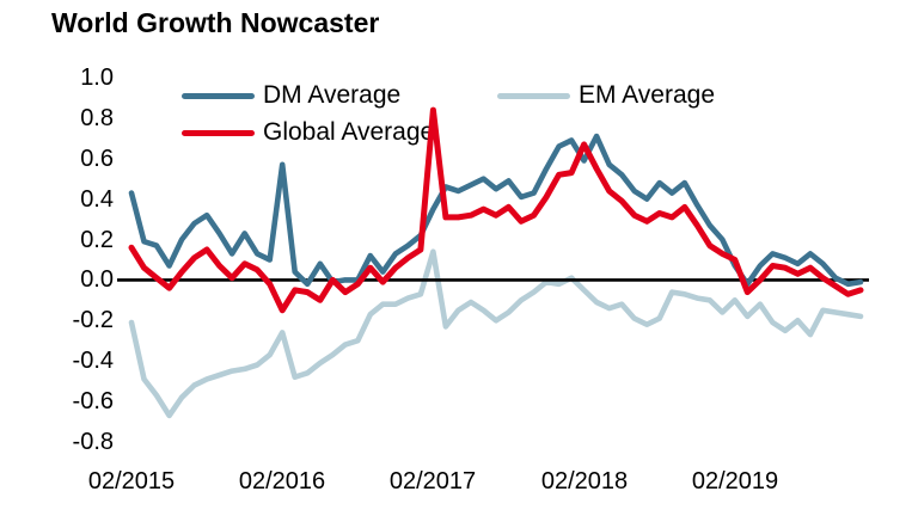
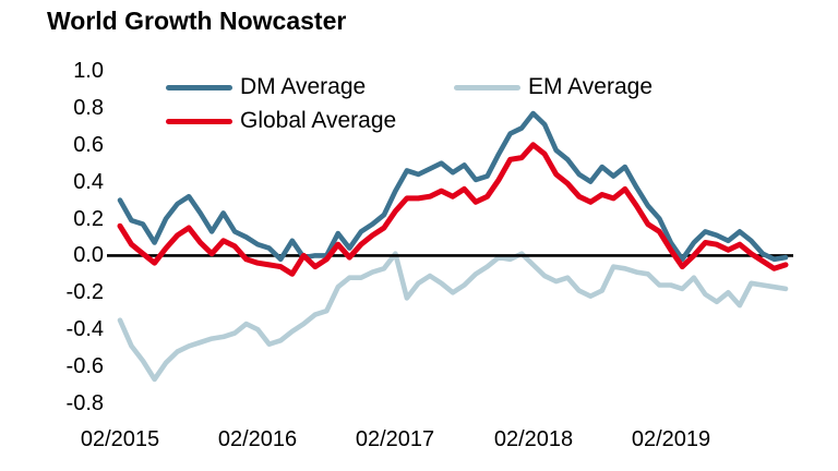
EM Average/02/2015: -0.21 -> -0.35
DM Average/02/2015: 0.43 -> 0.30
EM Average/02/2016: -0.26 -> -0.40
DM Average/02/2016: 0.57 -> 0.06
Global Average/02/2016: -0.15 -> -0.04
EM Average/02/2017: 0.14 -> 0.01
Global Average/02/2017: 0.84 -> 0.24
DM Average/02/2018: 0.59 -> 0.77
Global Average/02/2018: 0.67 -> 0.60
EM Average/02/2019: -0.10 -> -0.16
Global Average/02/2019: 0.10 -> 0.03
